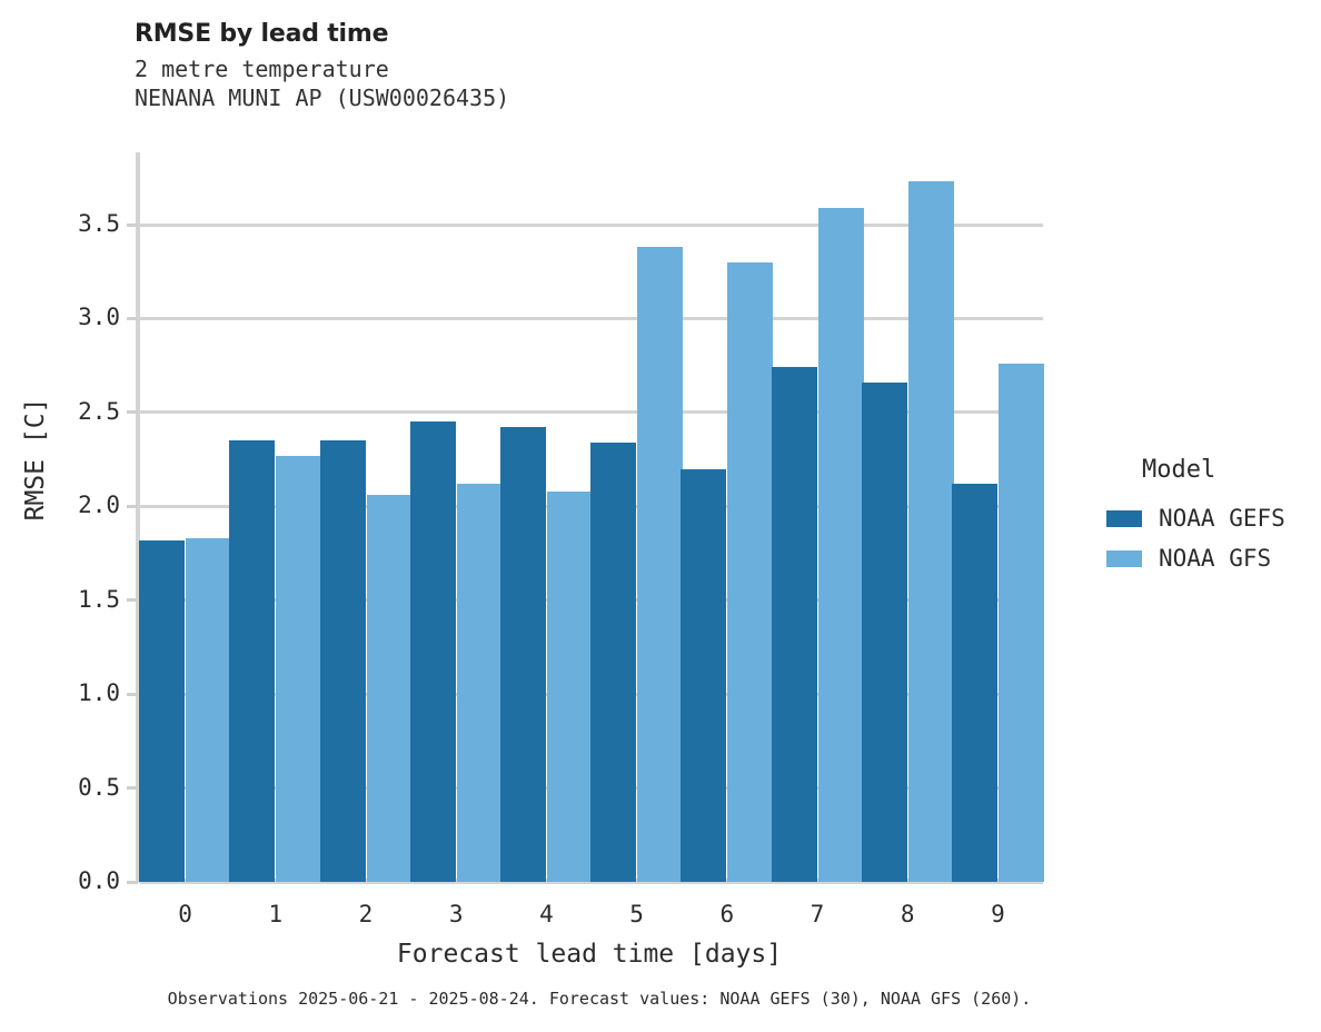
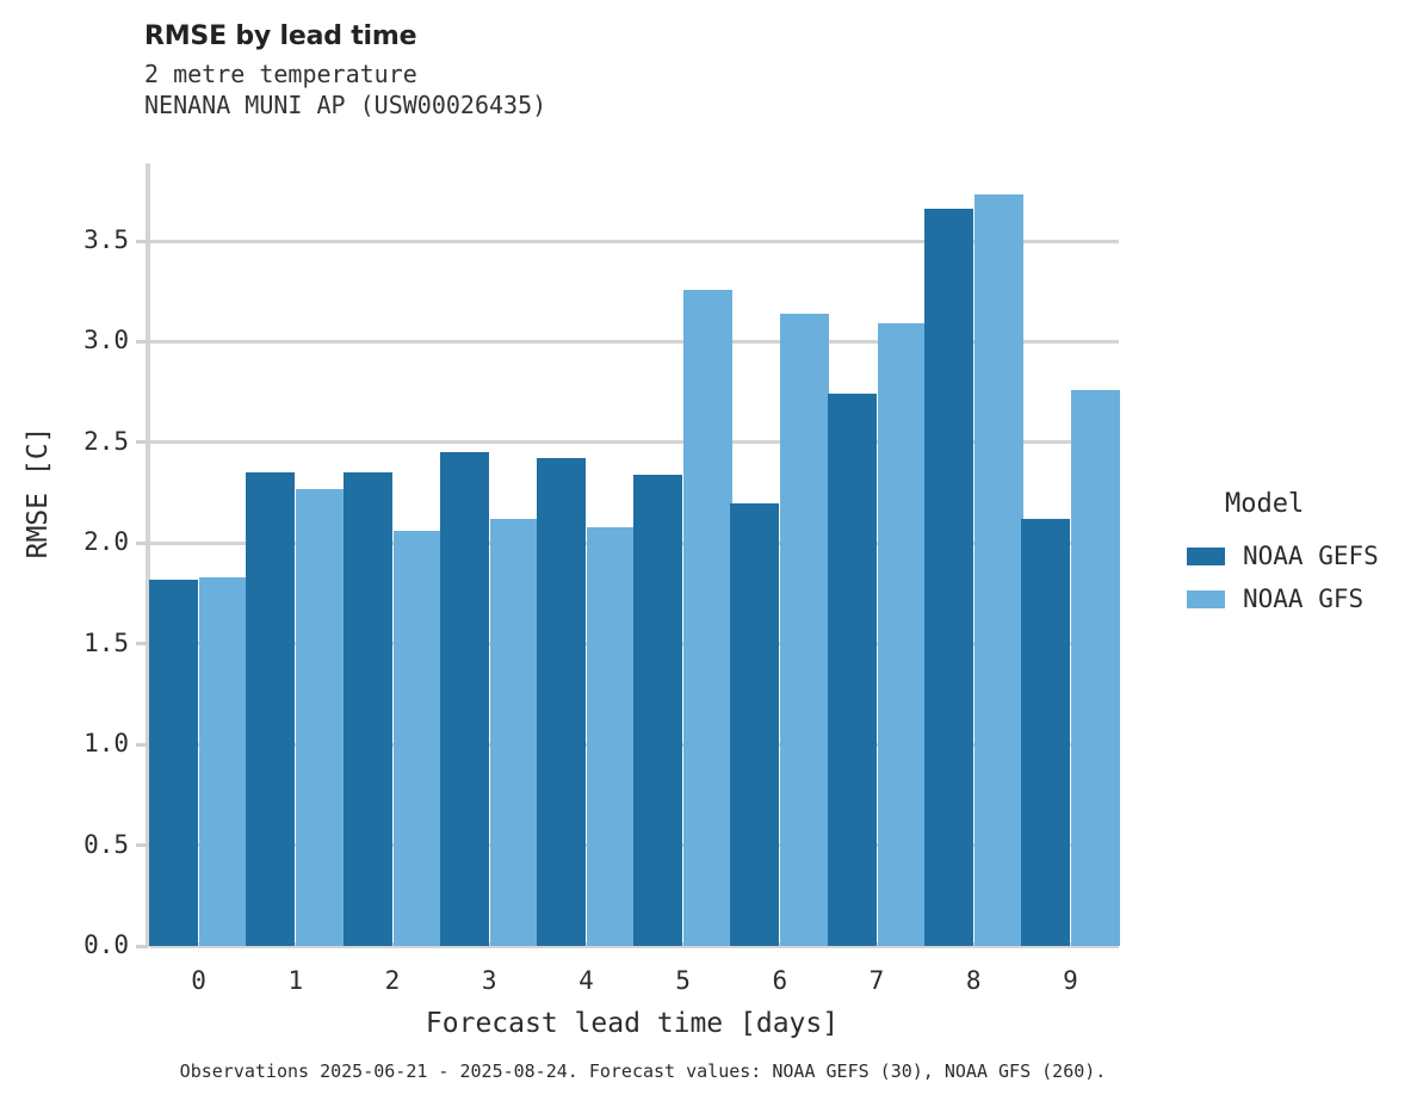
NOAA GFS/5: 3.38 -> 3.26
NOAA GFS/6: 3.30 -> 3.14
NOAA GFS/7: 3.59 -> 3.09
NOAA GEFS/8: 2.66 -> 3.66
